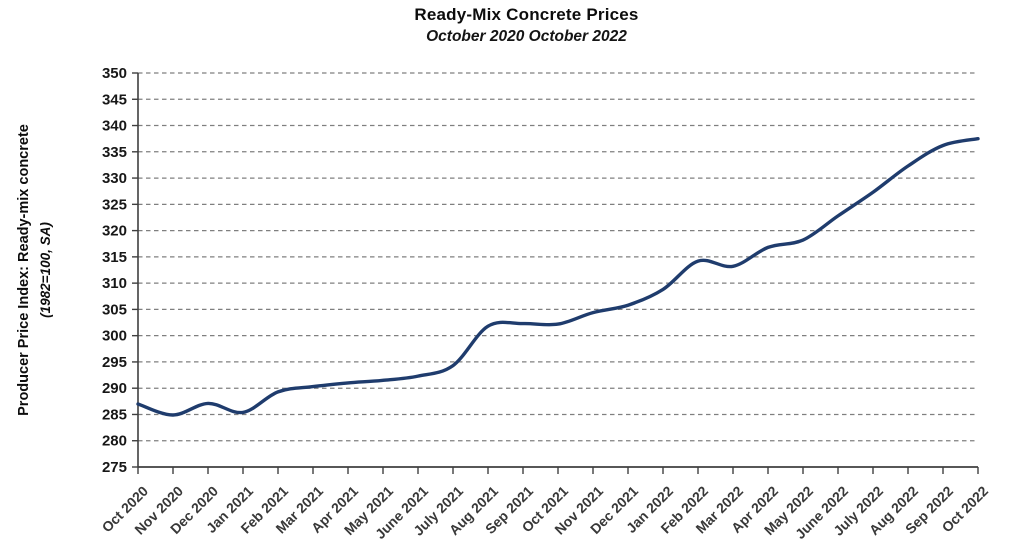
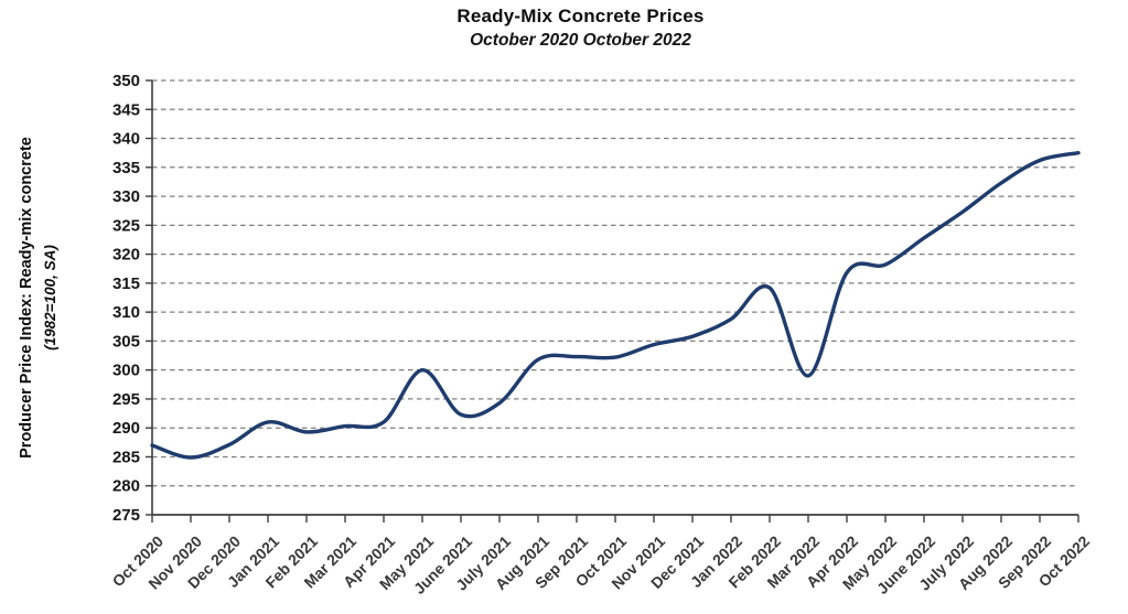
Jan 2021: 285 -> 291
May 2021: 292 -> 300
Mar 2022: 313 -> 299
